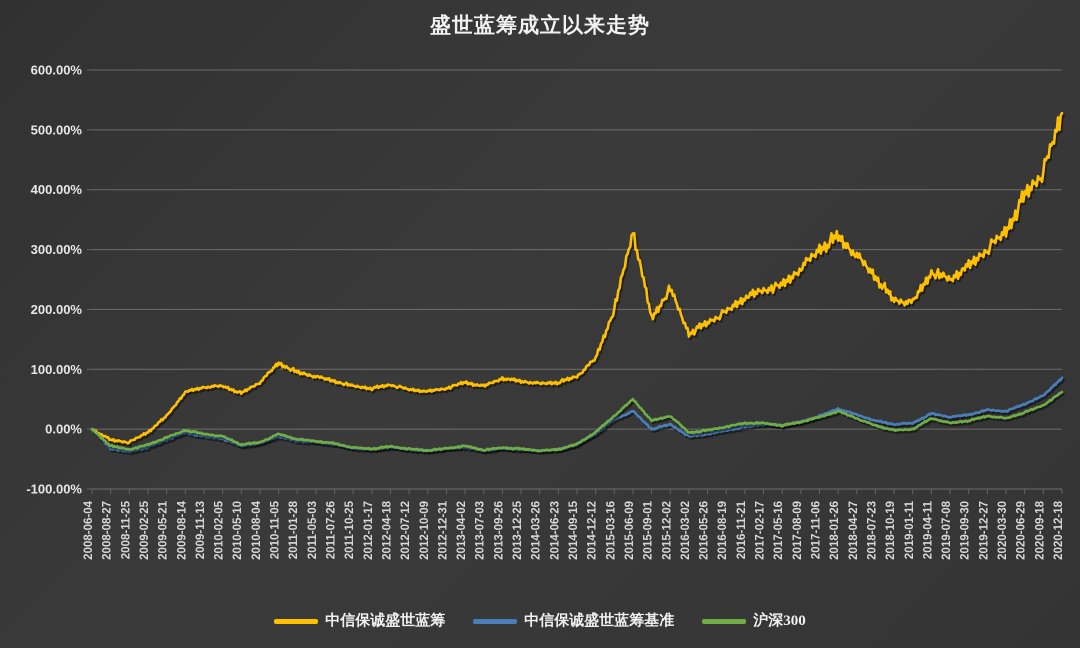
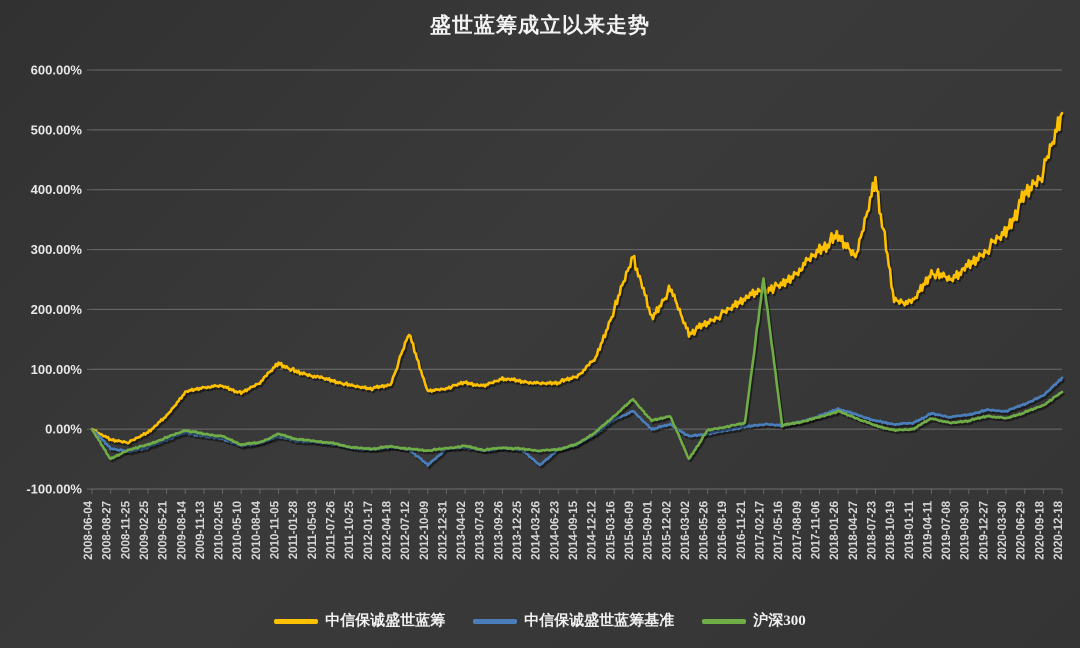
沪深300/2008-08-27: -30% -> -50%
中信保诚盛世蓝筹/2012-07-12: 70% -> 160%
中信保诚盛世蓝筹基准/2012-10-09: -40% -> -60%
中信保诚盛世蓝筹基准/2014-03-26: -40% -> -60%
中信保诚盛世蓝筹/2015-06-09: 330% -> 290%
沪深300/2016-03-02: -10% -> -50%
沪深300/2017-02-17: 10% -> 250%
中信保诚盛世蓝筹/2018-07-23: 260% -> 420%
